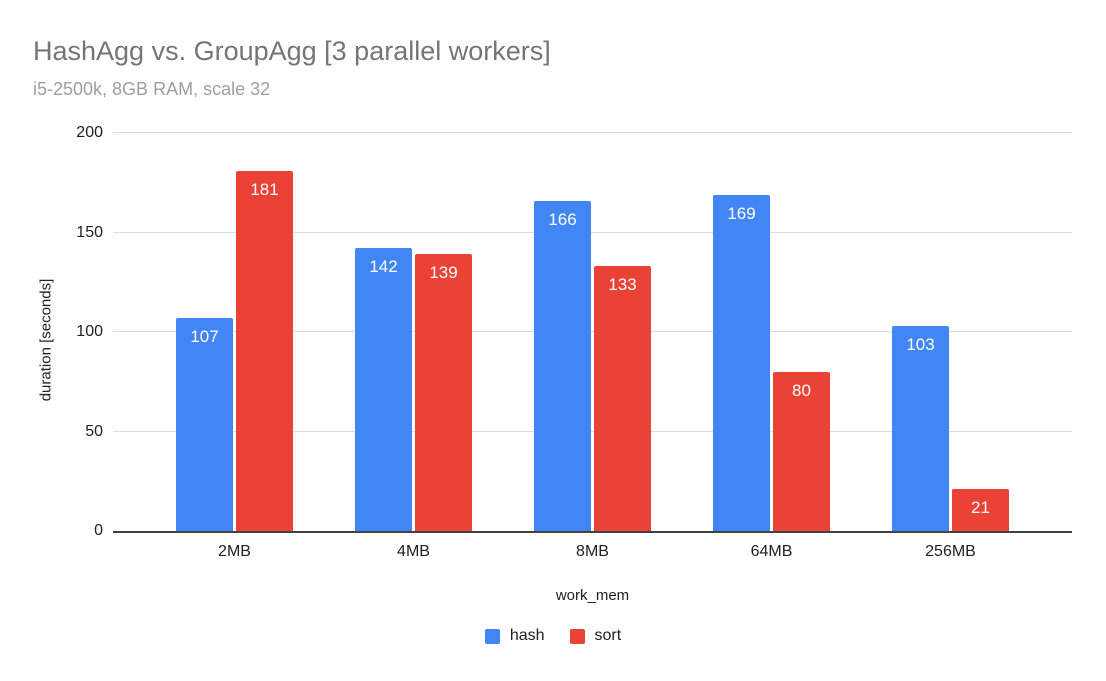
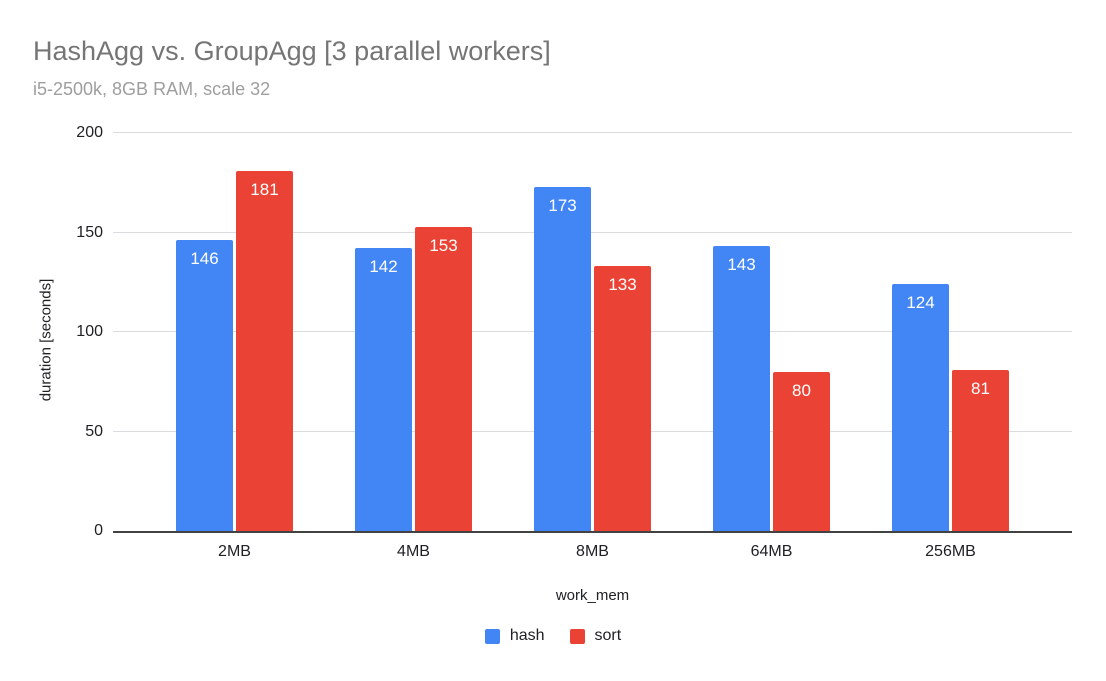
hash/2MB: 107 -> 146
sort/4MB: 139 -> 153
hash/8MB: 166 -> 173
hash/64MB: 169 -> 143
hash/256MB: 103 -> 124
sort/256MB: 21 -> 81
